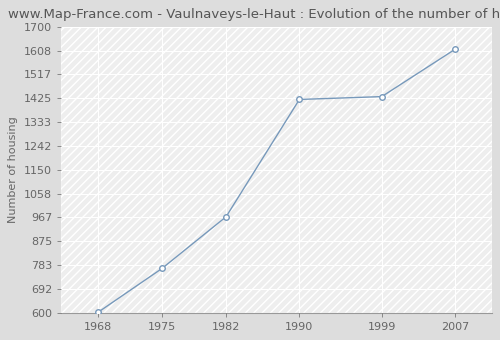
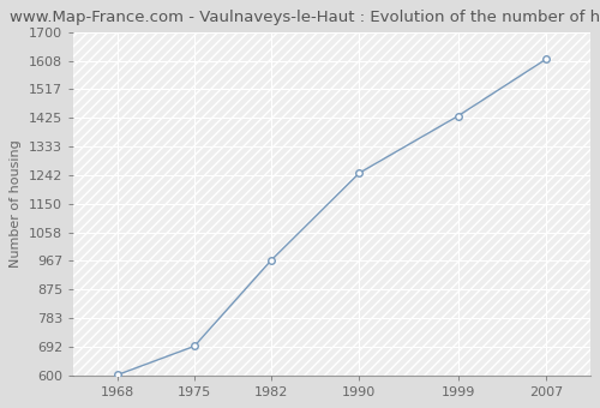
1975: 770 -> 693
1990: 1420 -> 1248
